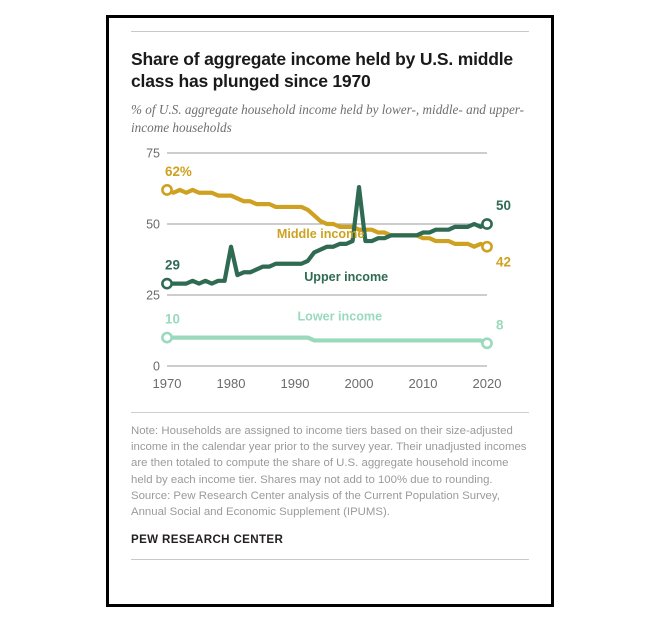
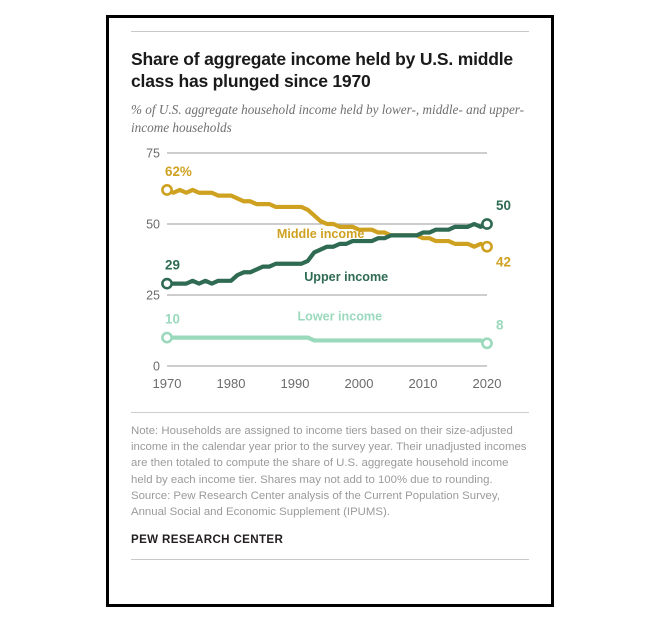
Upper income/1980: 42 -> 30
Upper income/2000: 63 -> 44
